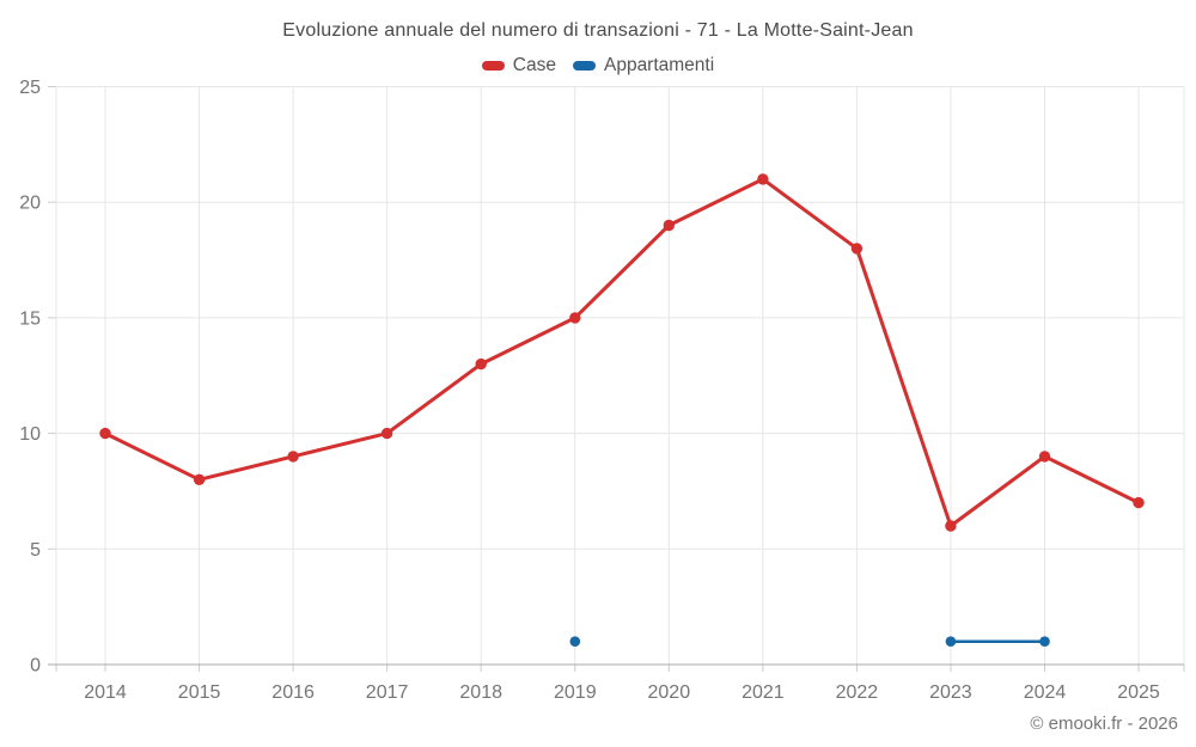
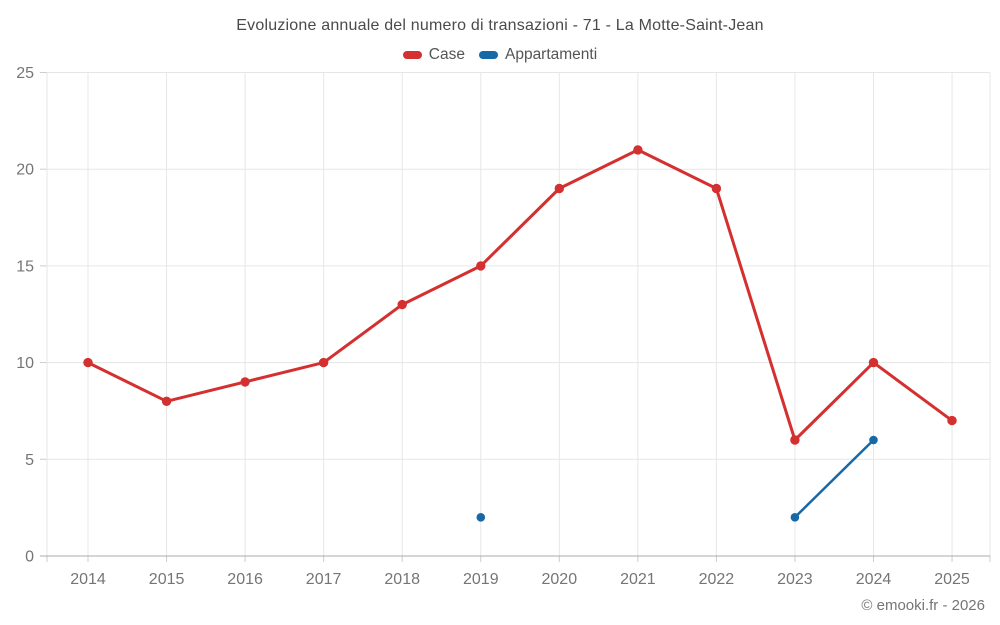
Appartamenti/2019: 1 -> 2
Case/2022: 18 -> 19
Appartamenti/2023: 1 -> 2
Case/2024: 9 -> 10
Appartamenti/2024: 1 -> 6
